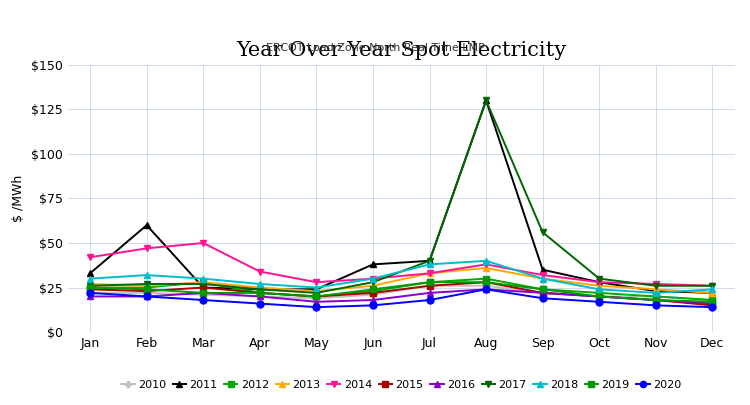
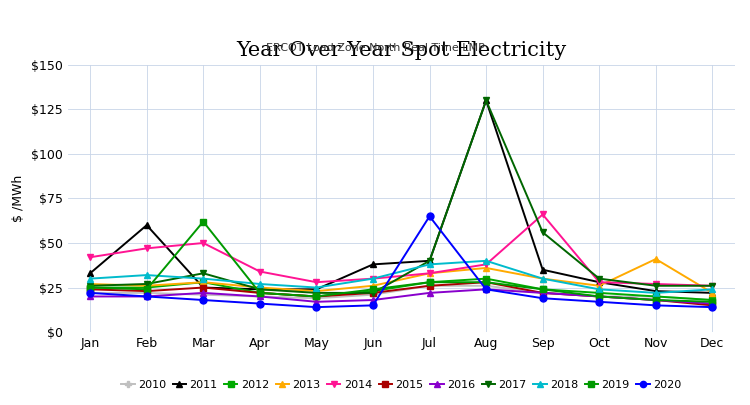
2017/Mar: $27 -> $33
2019/Mar: $22 -> $62
2017/Jun: $28 -> $22
2020/Jul: $18 -> $65
2014/Sep: $32 -> $66
2013/Nov: $24 -> $41
